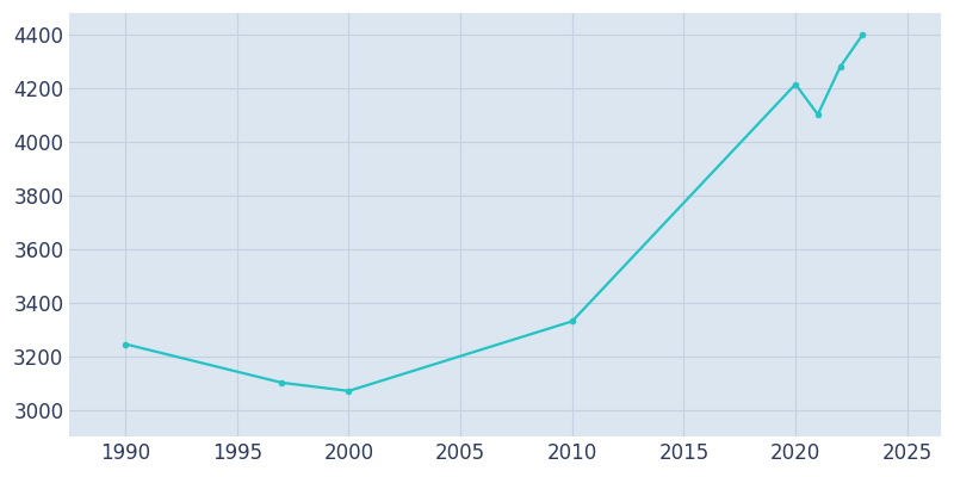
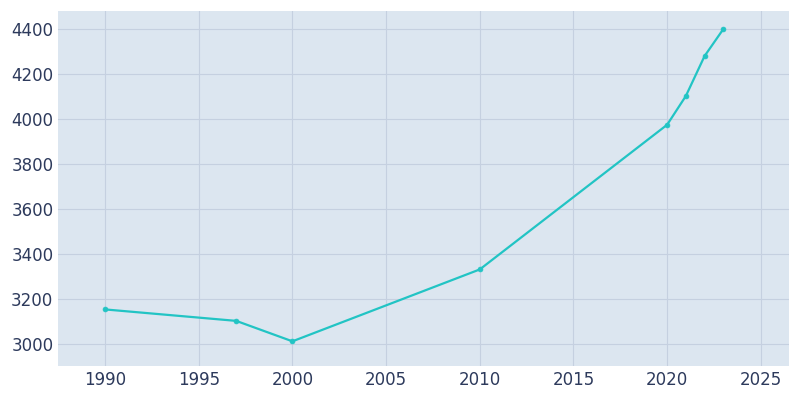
1990: 3245 -> 3152
2000: 3070 -> 3010
2020: 4215 -> 3974
